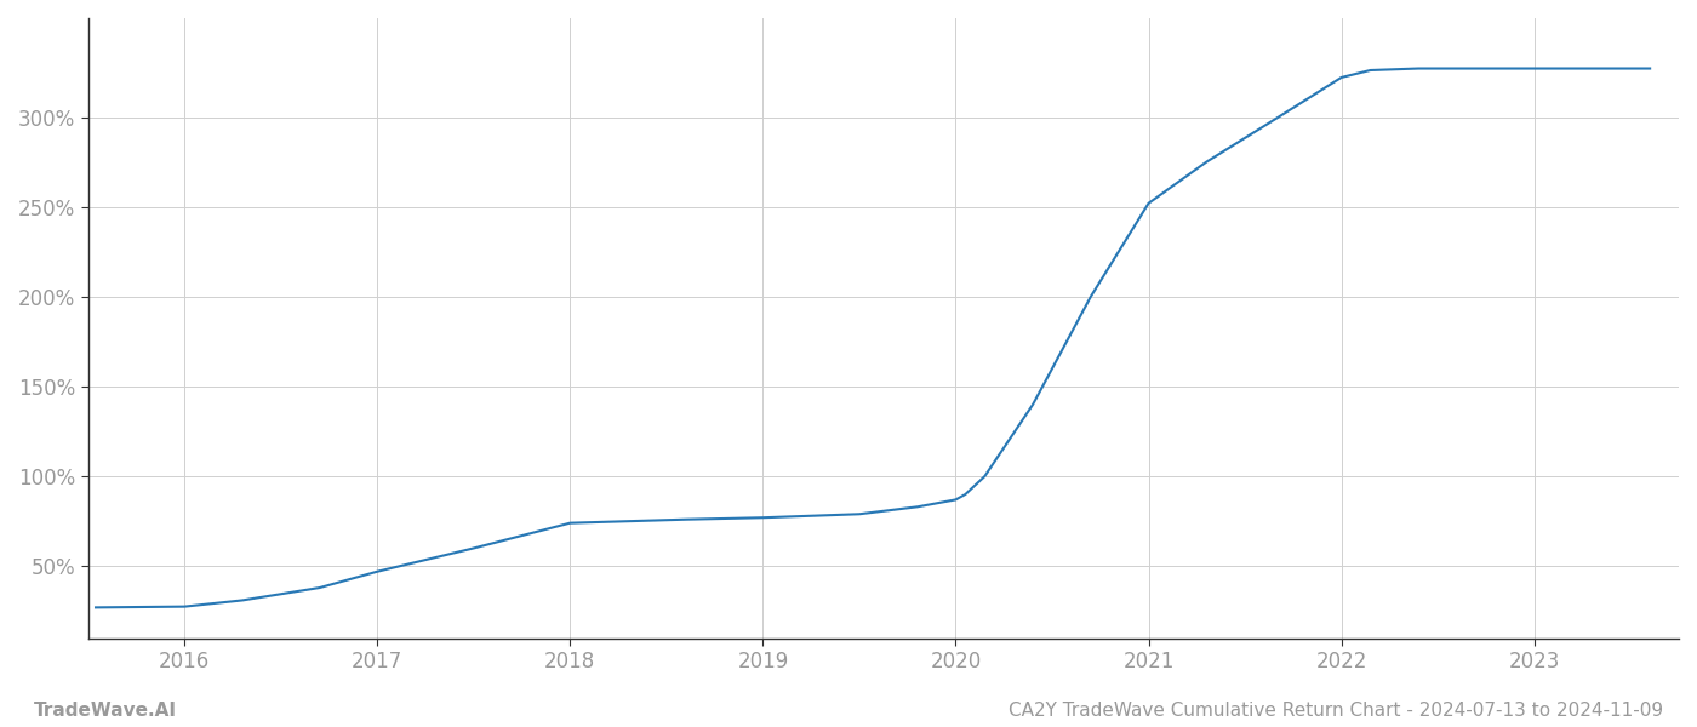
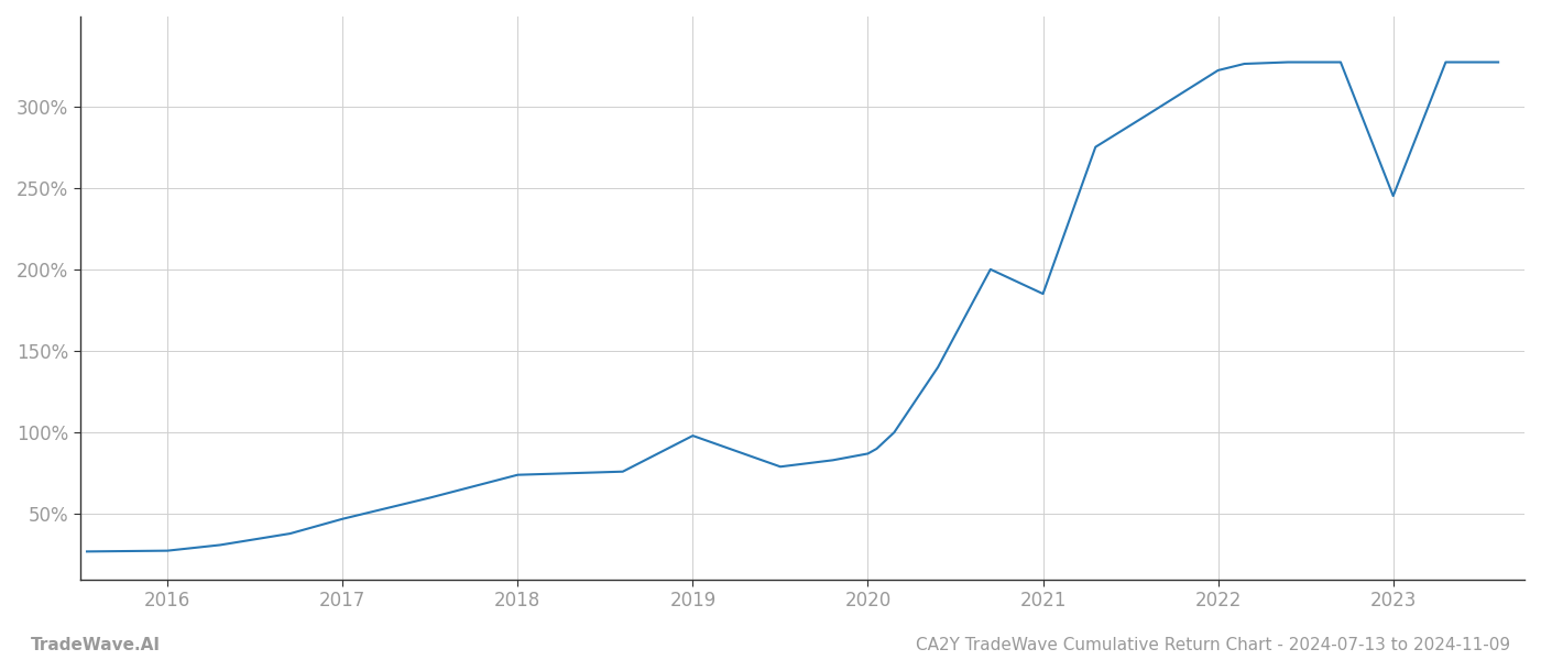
2019: 77% -> 98%
2021: 252% -> 185%
2023: 327% -> 245%
